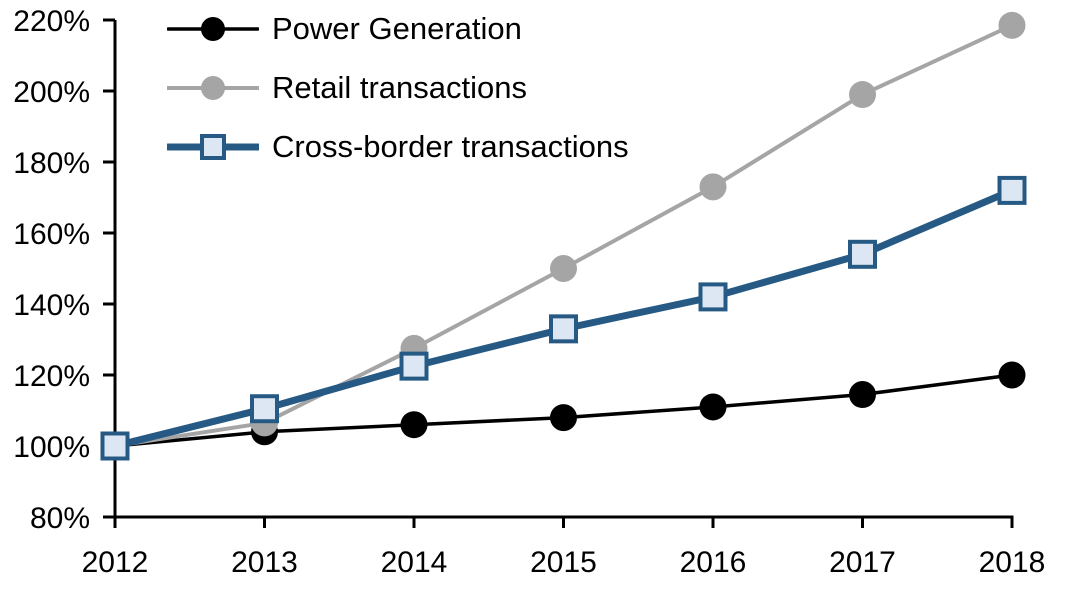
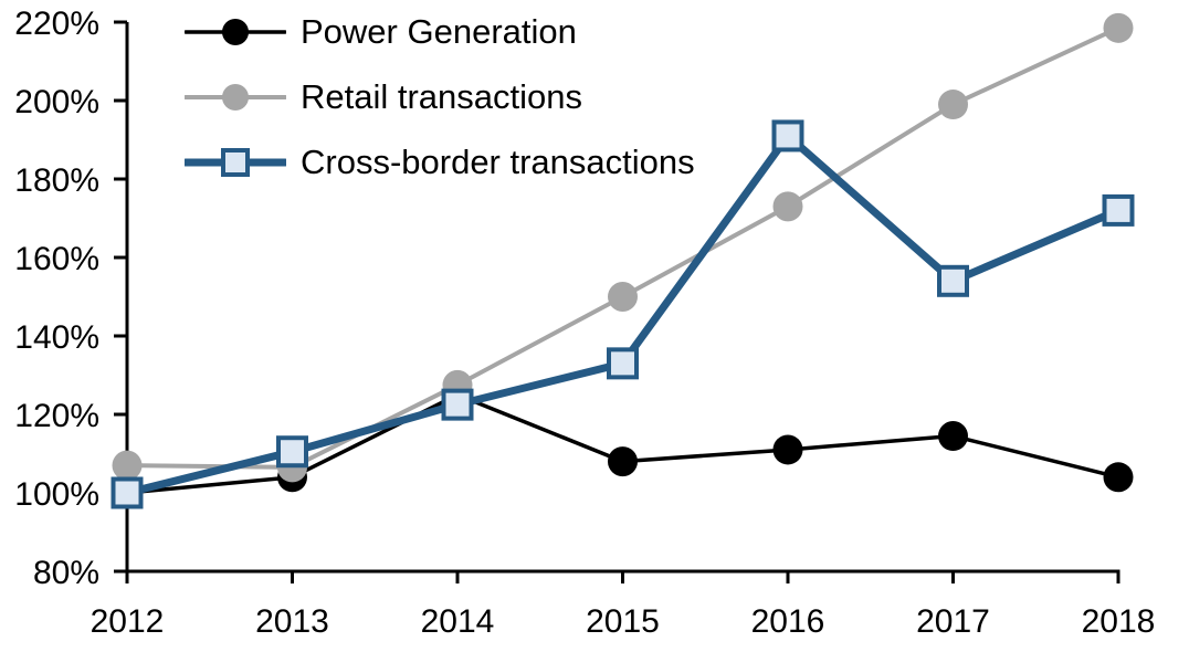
Retail transactions/2012: 100% -> 107%
Power Generation/2014: 106% -> 125%
Cross-border transactions/2016: 142% -> 191%
Power Generation/2018: 120% -> 104%
